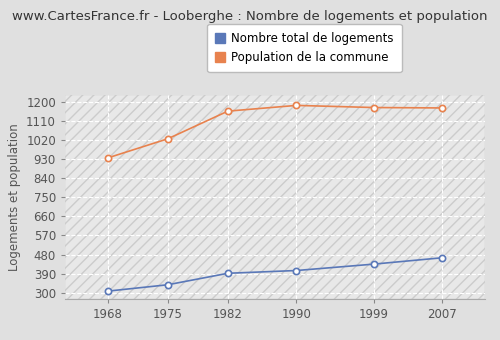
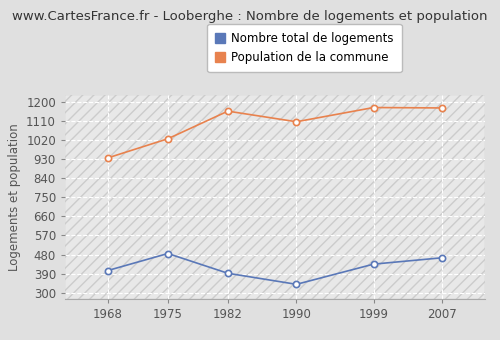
Nombre total de logements/1968: 308 -> 405
Nombre total de logements/1975: 338 -> 485
Nombre total de logements/1990: 405 -> 340
Population de la commune/1990: 1182 -> 1105
